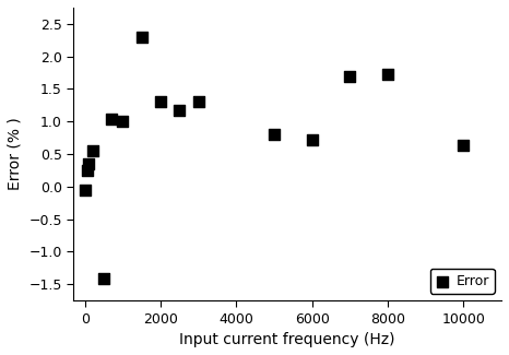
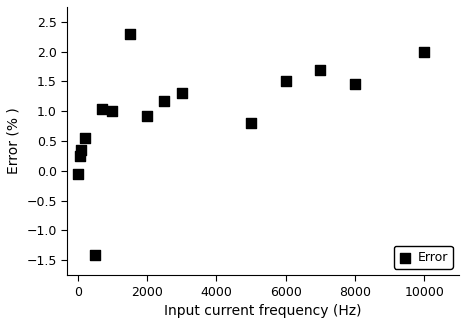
2000: 1.30 -> 0.92
6000: 0.72 -> 1.50
8000: 1.72 -> 1.45
10000: 0.64 -> 2.00
